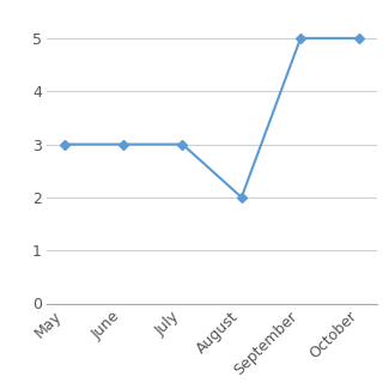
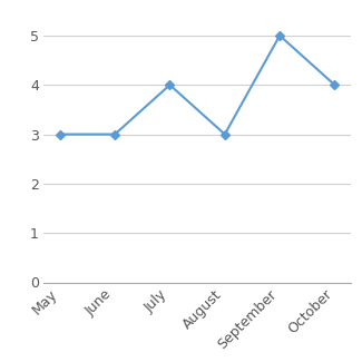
July: 3 -> 4
August: 2 -> 3
October: 5 -> 4
